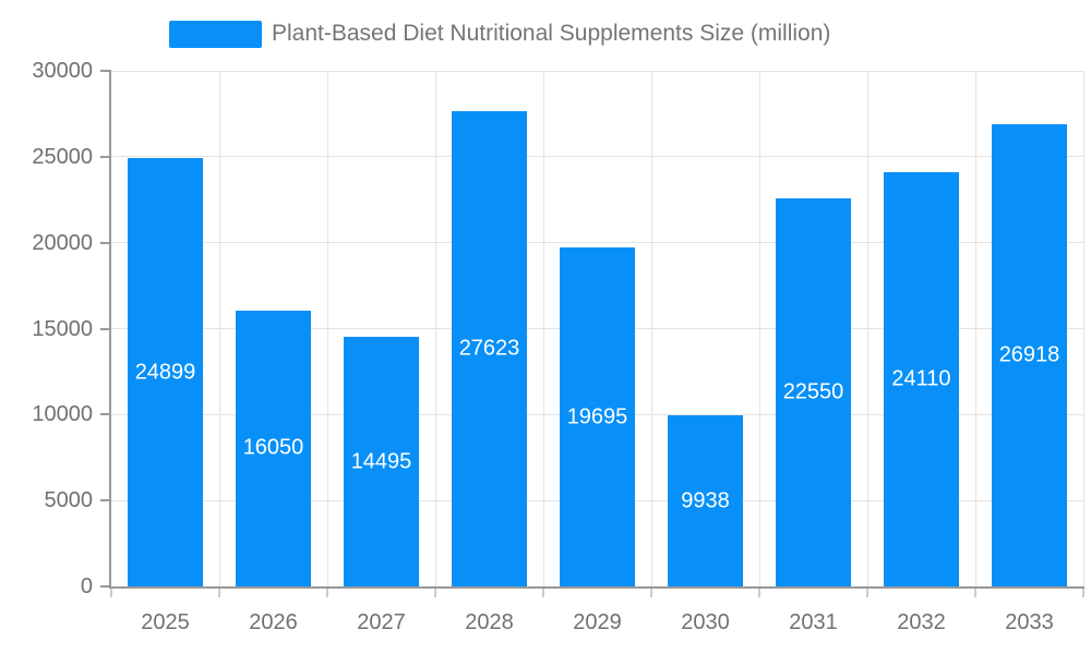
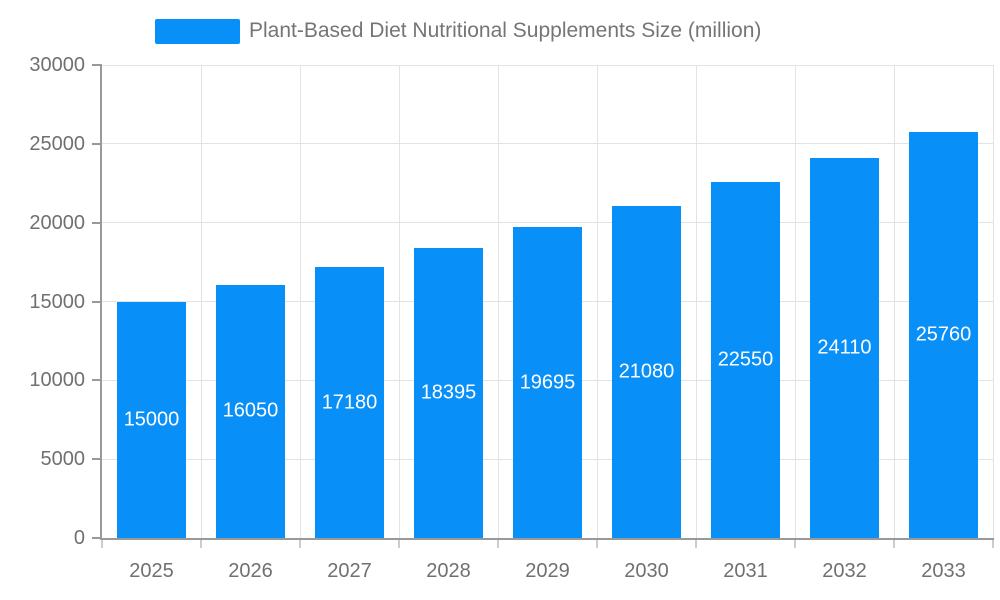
2025: 24899 -> 15000
2027: 14495 -> 17180
2028: 27623 -> 18395
2030: 9938 -> 21080
2033: 26918 -> 25760
